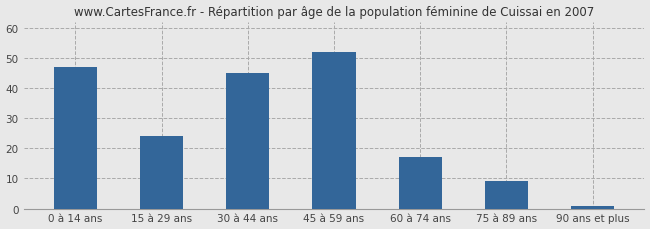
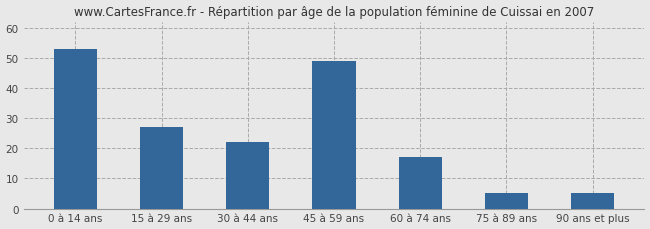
0 à 14 ans: 47 -> 53
15 à 29 ans: 24 -> 27
30 à 44 ans: 45 -> 22
45 à 59 ans: 52 -> 49
75 à 89 ans: 9 -> 5
90 ans et plus: 1 -> 5
